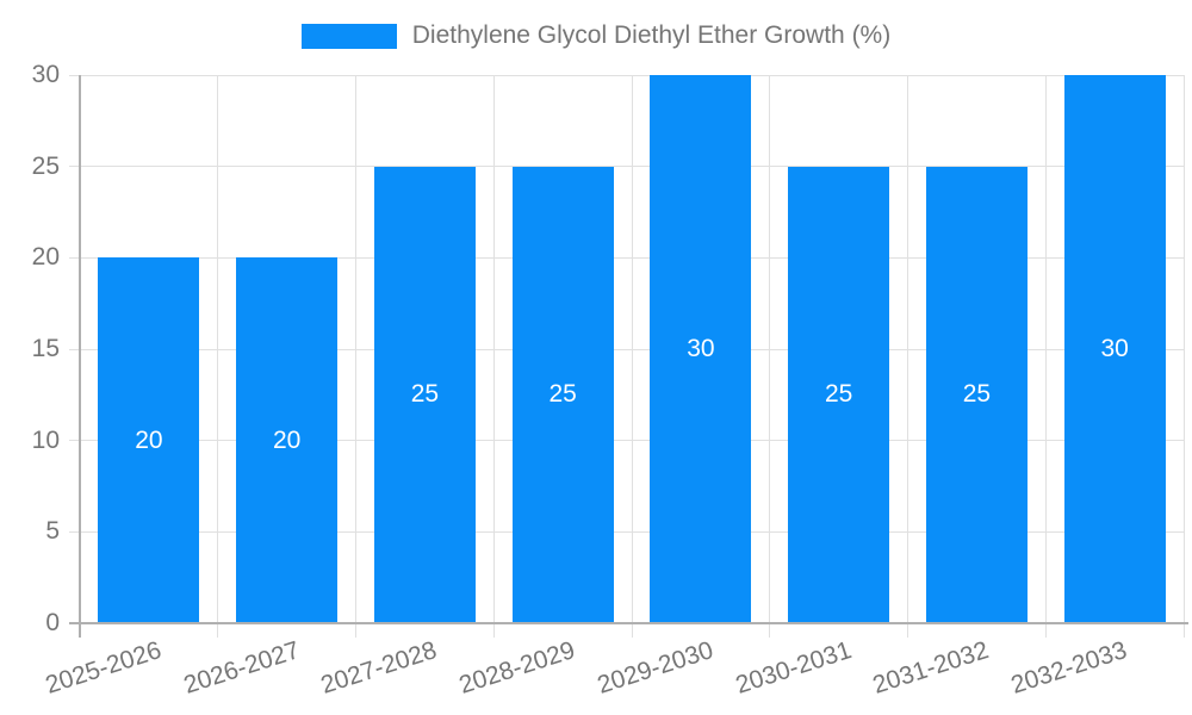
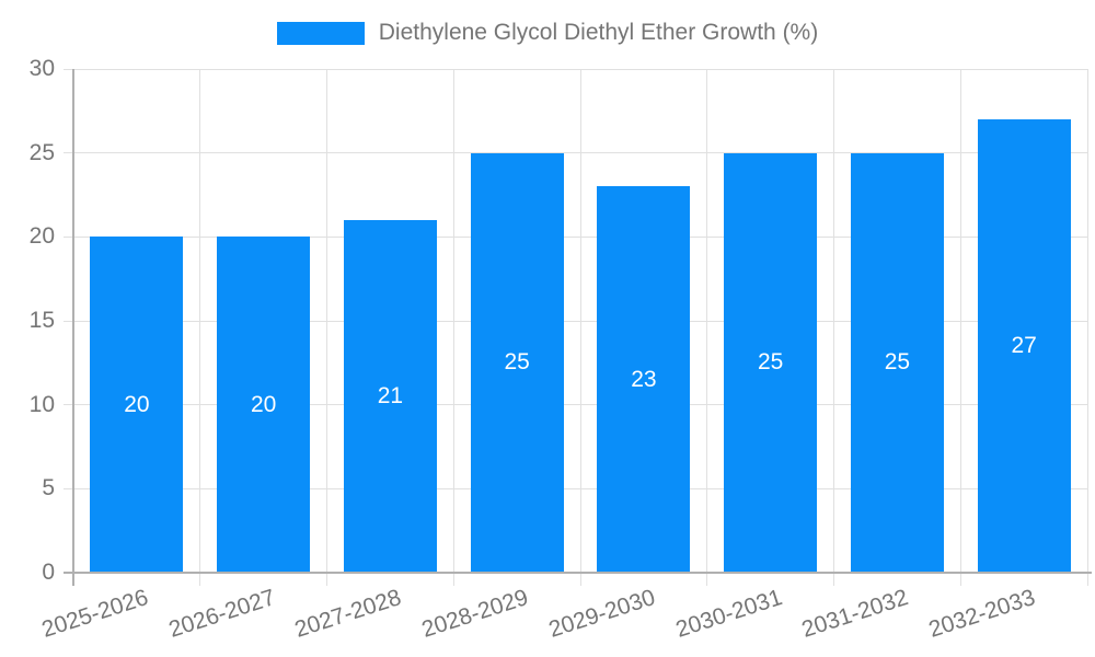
2027-2028: 25 -> 21
2029-2030: 30 -> 23
2032-2033: 30 -> 27
